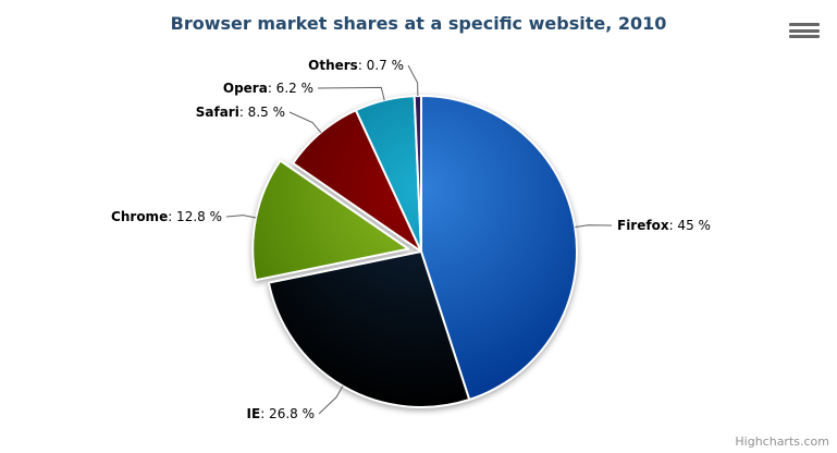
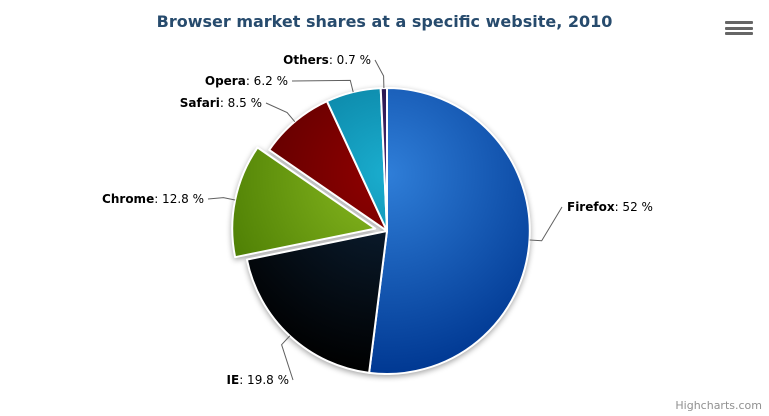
Firefox: 45 -> 52
IE: 26.8 -> 19.8
